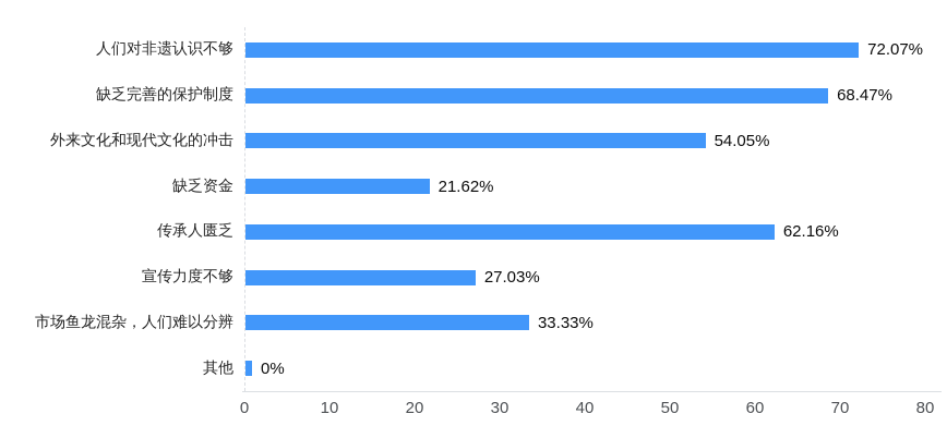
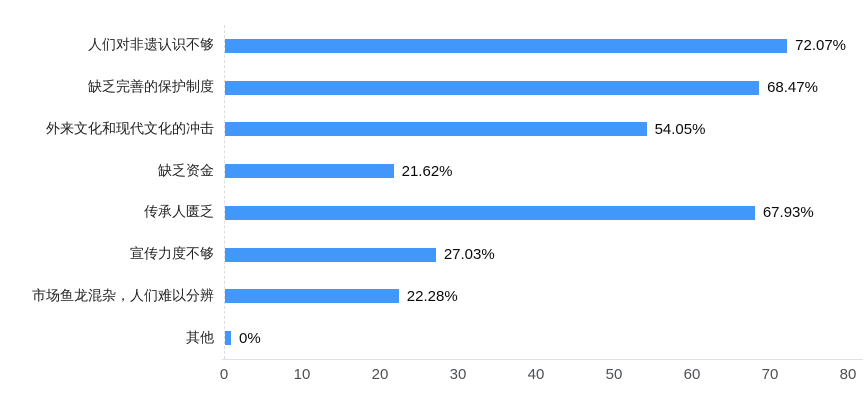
传承人匮乏: 62.16% -> 67.93%
市场鱼龙混杂，人们难以分辨: 33.33% -> 22.28%
